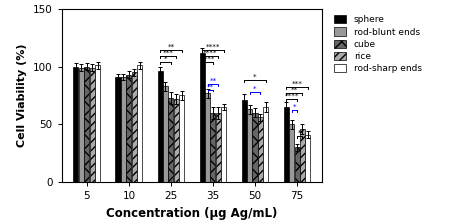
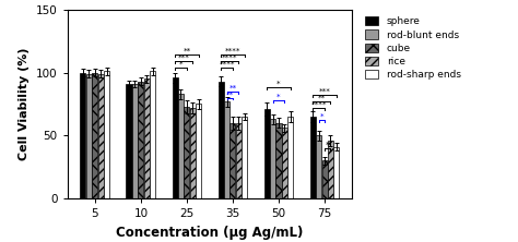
sphere/35: 112 -> 93
